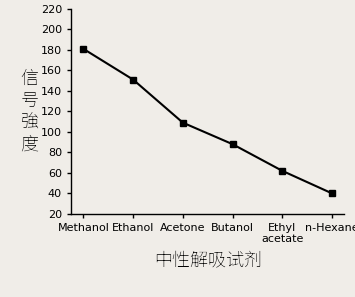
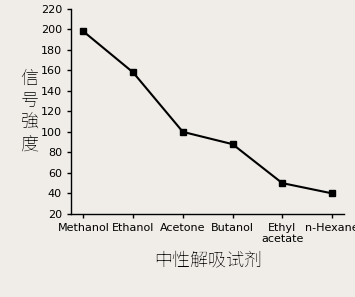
Methanol: 181 -> 198
Ethanol: 151 -> 158
Acetone: 109 -> 100
Ethyl acetate: 62 -> 50
